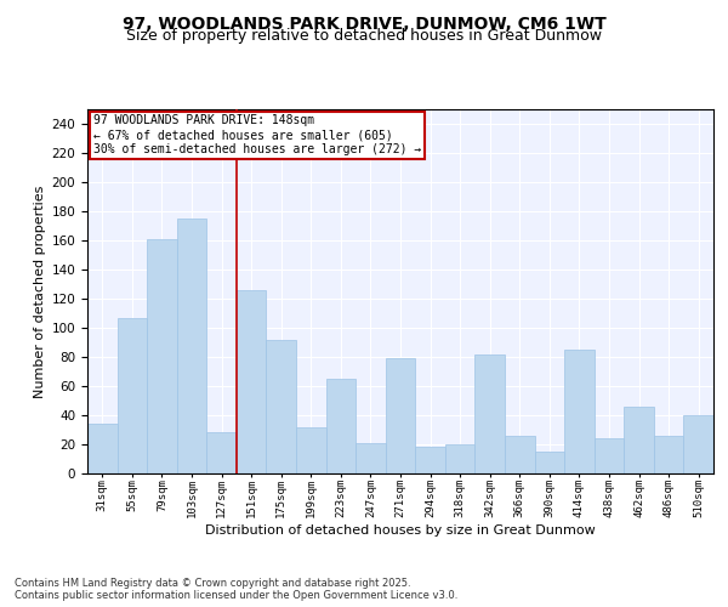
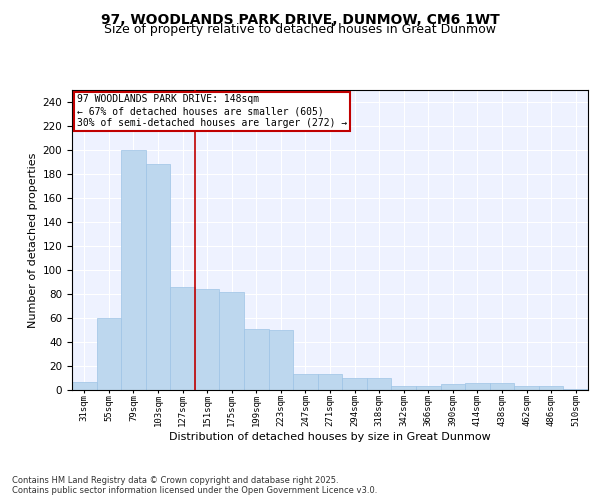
31sqm: 34 -> 7
55sqm: 107 -> 60
79sqm: 161 -> 200
103sqm: 175 -> 188
127sqm: 28 -> 86
151sqm: 126 -> 84
175sqm: 92 -> 82
199sqm: 32 -> 51
223sqm: 65 -> 50
247sqm: 21 -> 13
271sqm: 79 -> 13
294sqm: 18 -> 10
318sqm: 20 -> 10
342sqm: 82 -> 3
366sqm: 26 -> 3
390sqm: 15 -> 5
414sqm: 85 -> 6
438sqm: 24 -> 6
462sqm: 46 -> 3
486sqm: 26 -> 3
510sqm: 40 -> 1
